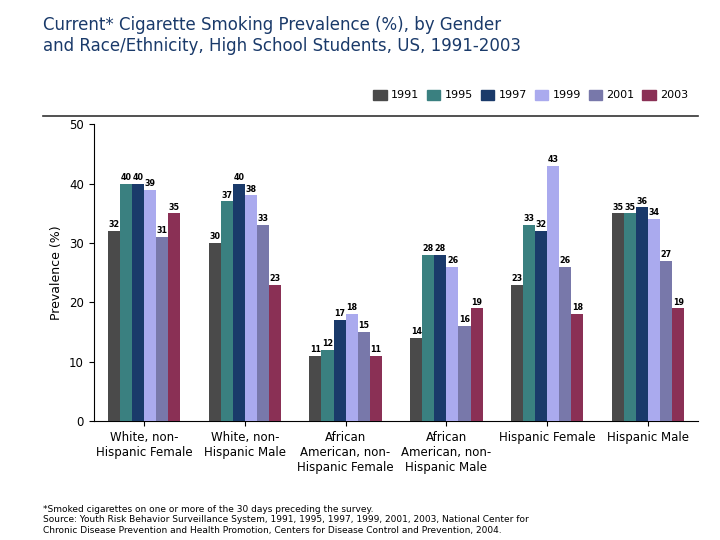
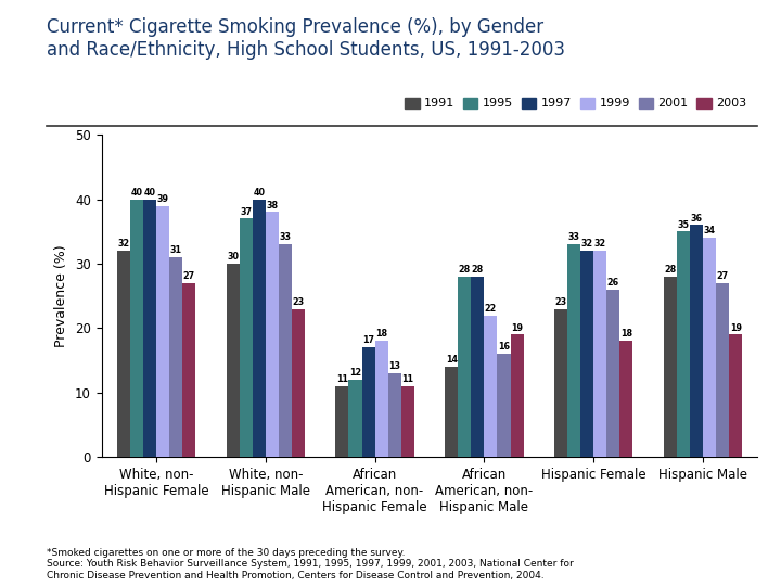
2003/White, non- Hispanic Female: 35 -> 27
2001/African American, non- Hispanic Female: 15 -> 13
1999/African American, non- Hispanic Male: 26 -> 22
1999/Hispanic Female: 43 -> 32
1991/Hispanic Male: 35 -> 28
